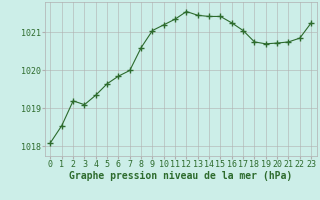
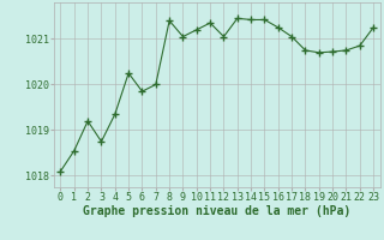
3: 1019.10 -> 1018.75
5: 1019.65 -> 1020.25
8: 1020.60 -> 1021.40
12: 1021.55 -> 1021.05
